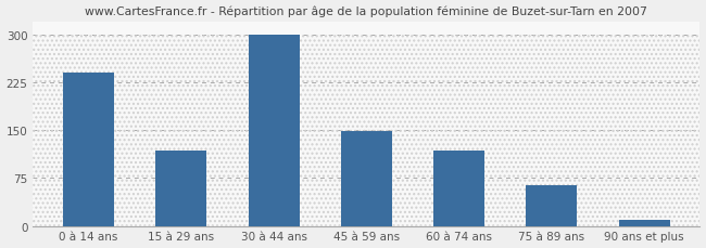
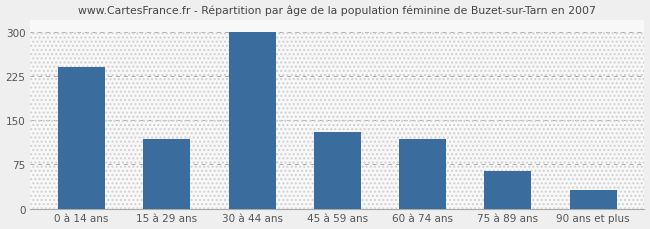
45 à 59 ans: 148 -> 130
90 ans et plus: 10 -> 32
